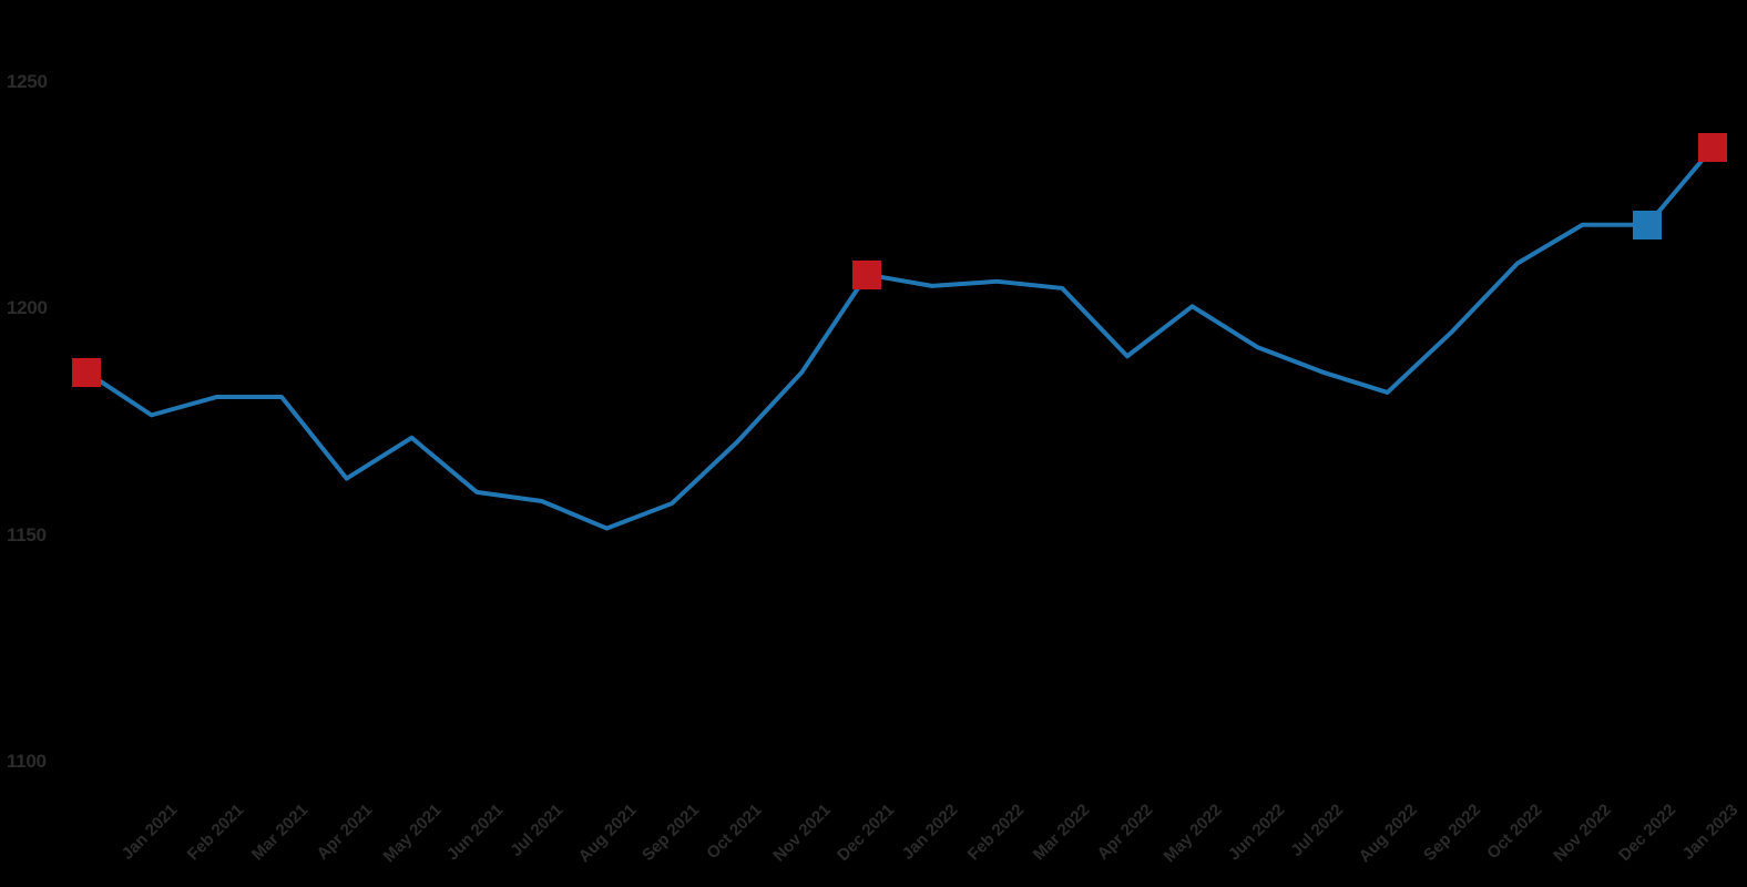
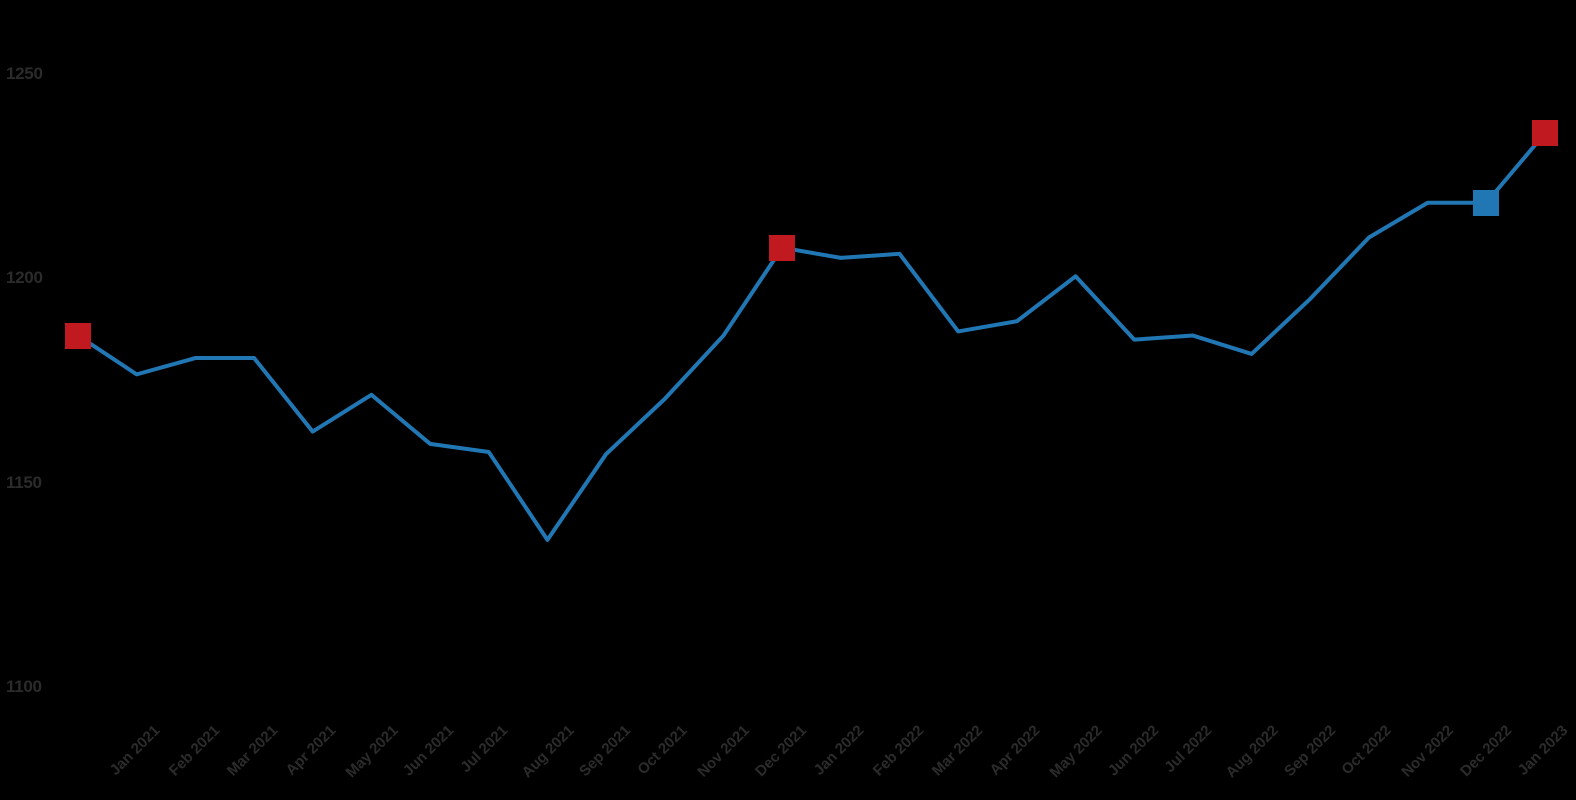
Sep 2021: 1152 -> 1136
Apr 2022: 1204 -> 1187
Jul 2022: 1192 -> 1185
